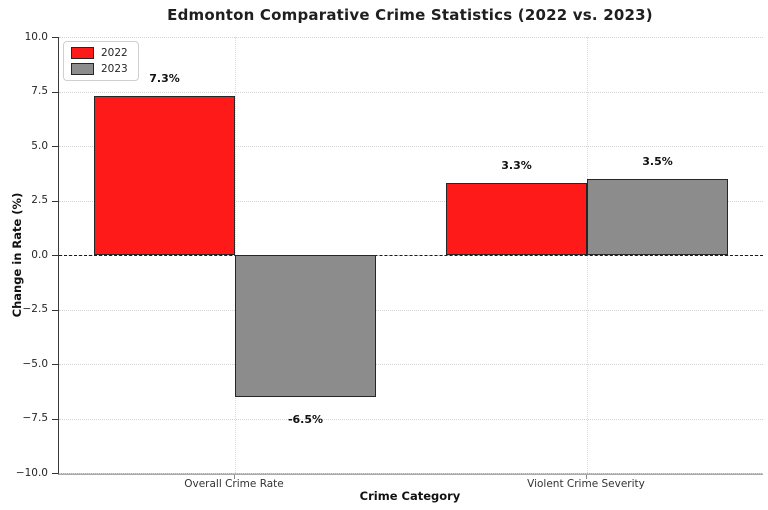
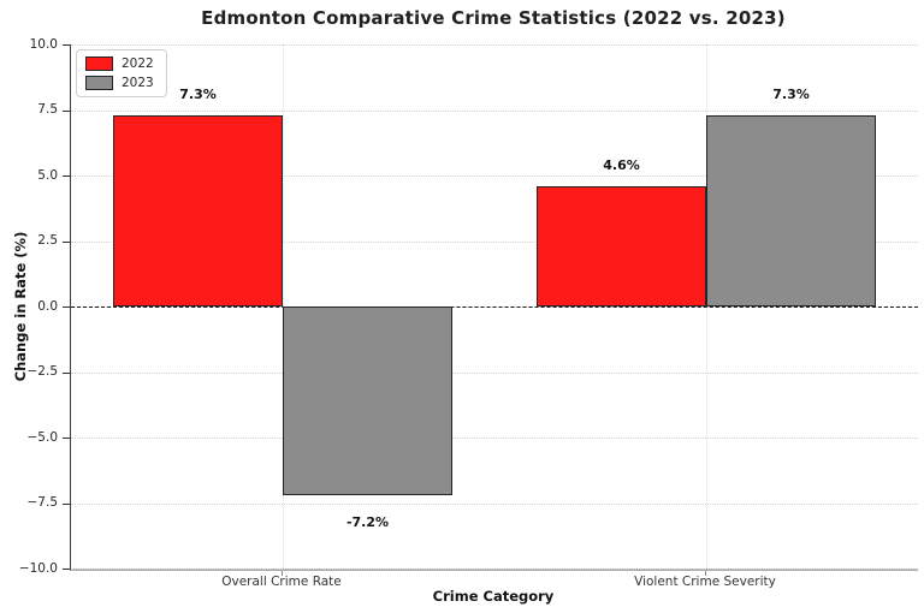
2023/Overall Crime Rate: -6.5% -> -7.2%
2022/Violent Crime Severity: 3.3% -> 4.6%
2023/Violent Crime Severity: 3.5% -> 7.3%
